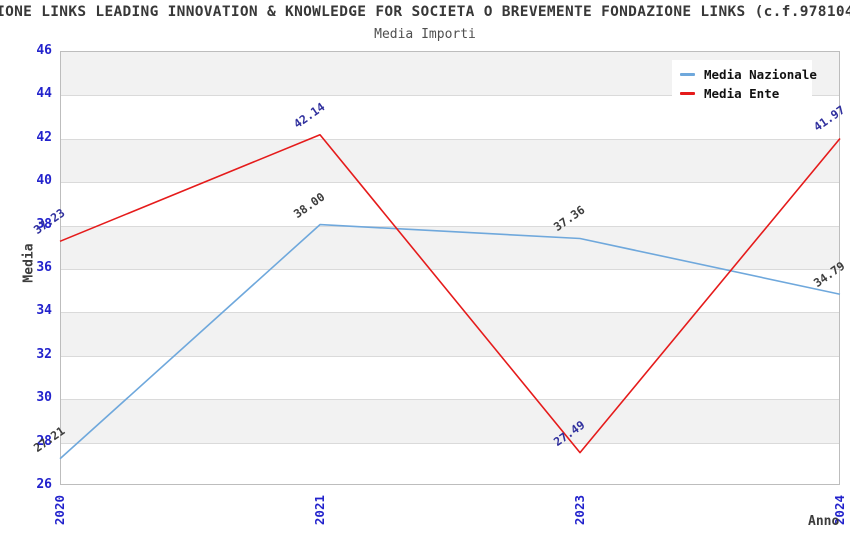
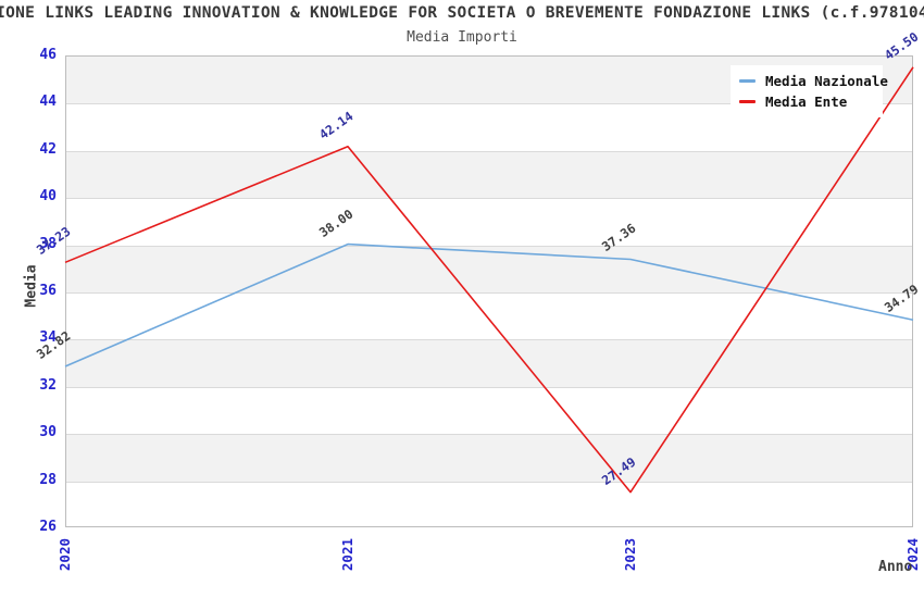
Media Nazionale/2020: 27.21 -> 32.82
Media Ente/2024: 41.97 -> 45.50
